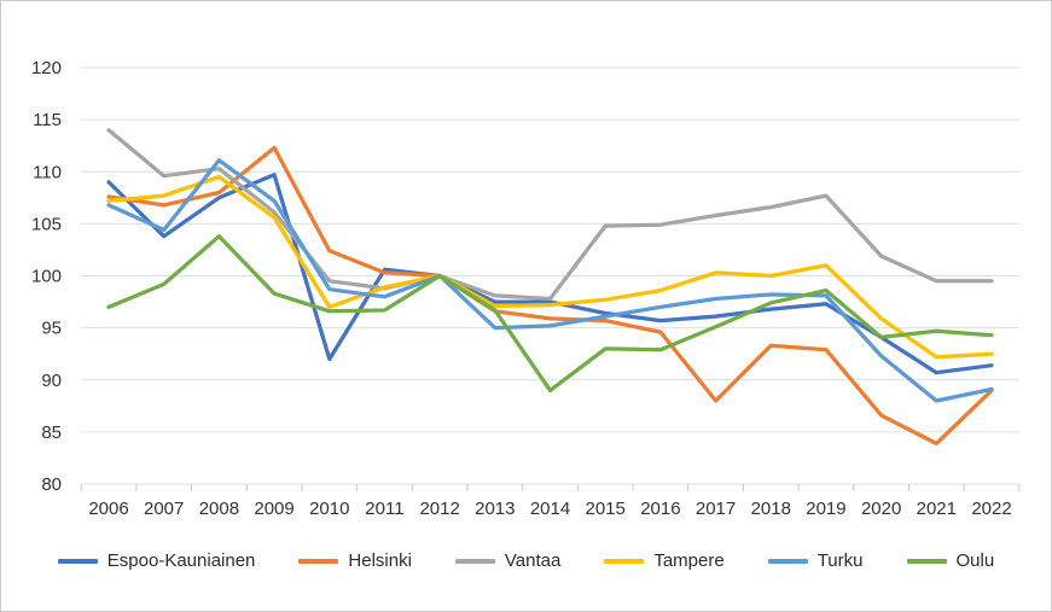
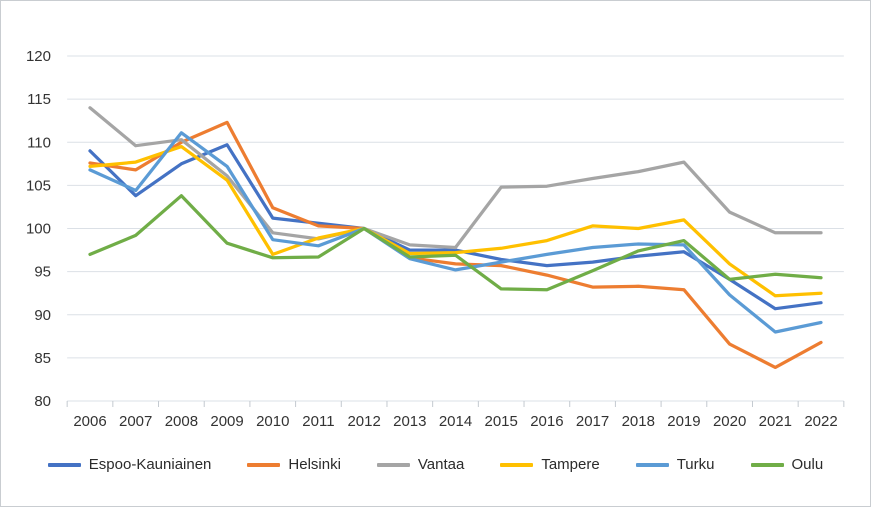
Helsinki/2008: 108 -> 110
Espoo-Kauniainen/2010: 92 -> 101
Turku/2013: 95 -> 96
Oulu/2014: 89 -> 97
Helsinki/2017: 88 -> 93
Helsinki/2022: 89 -> 87
